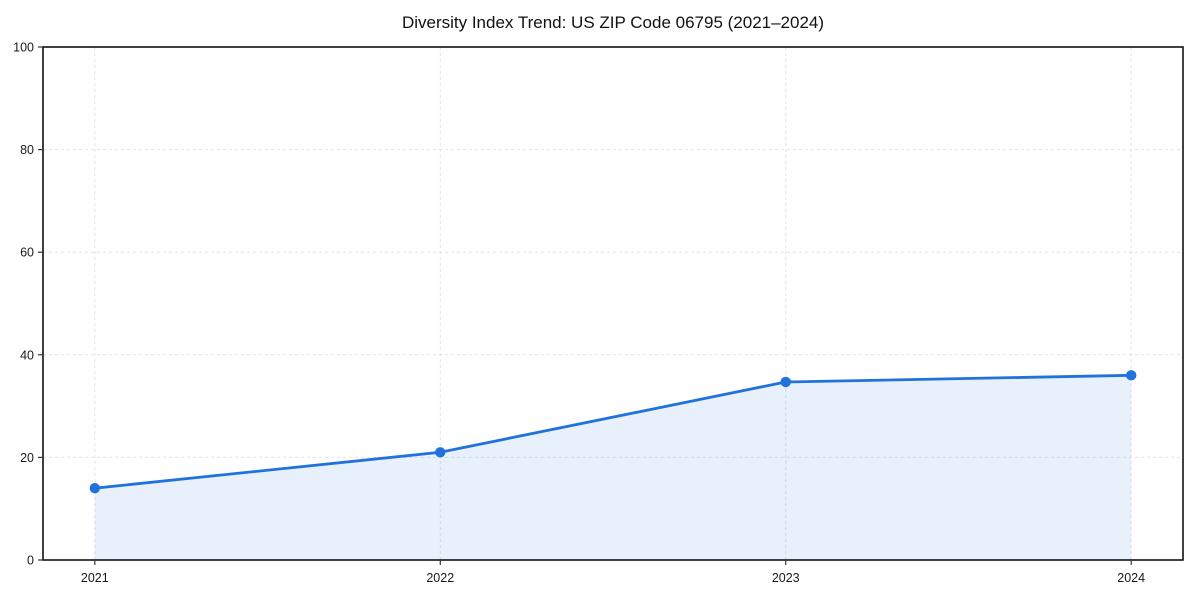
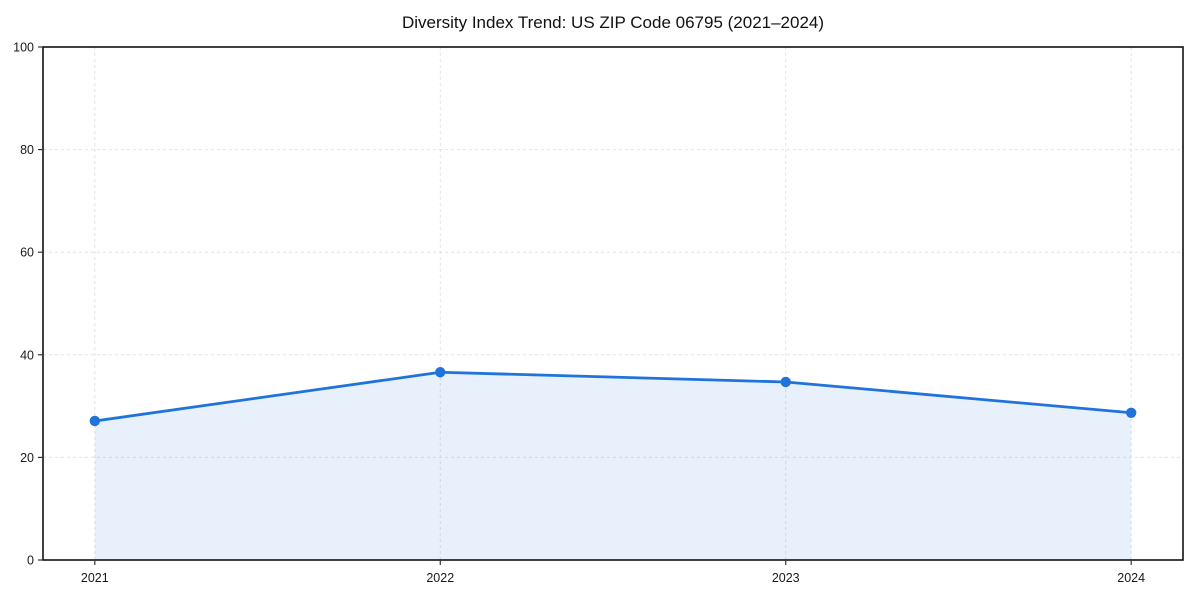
2021: 14 -> 27
2022: 21 -> 37
2024: 36 -> 29
